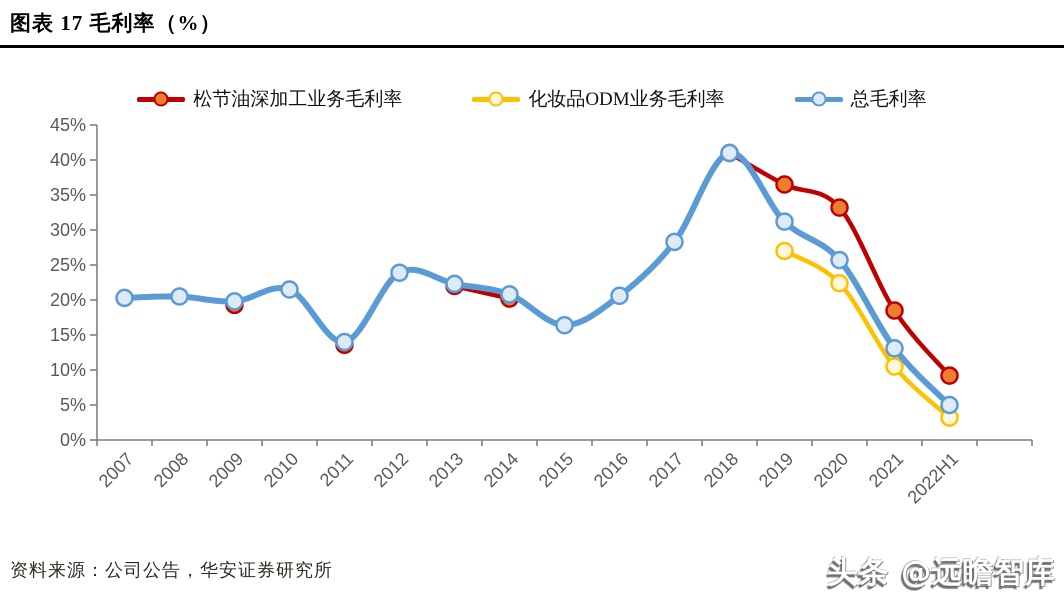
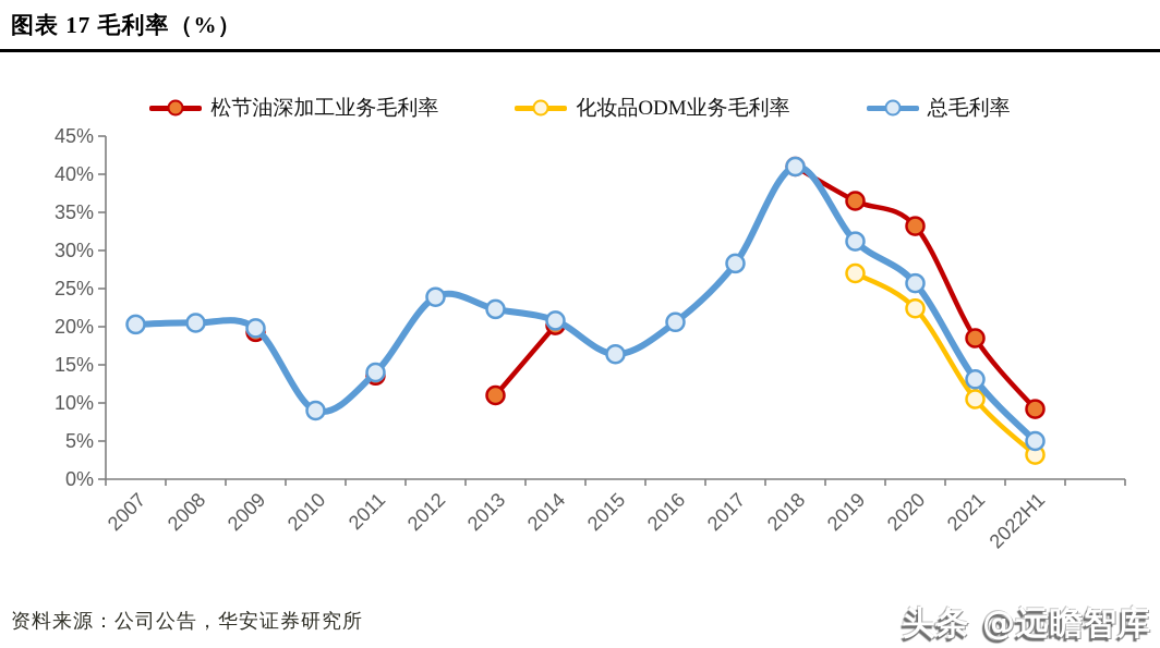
总毛利率/2010: 22% -> 9%
松节油深加工业务毛利率/2013: 22% -> 11%
